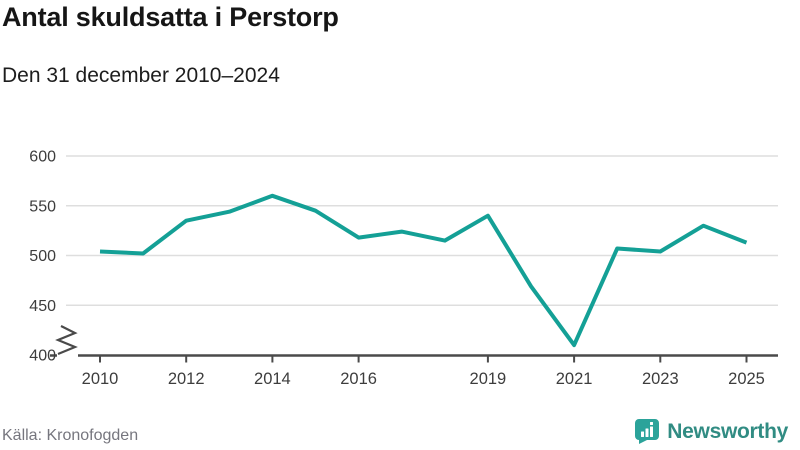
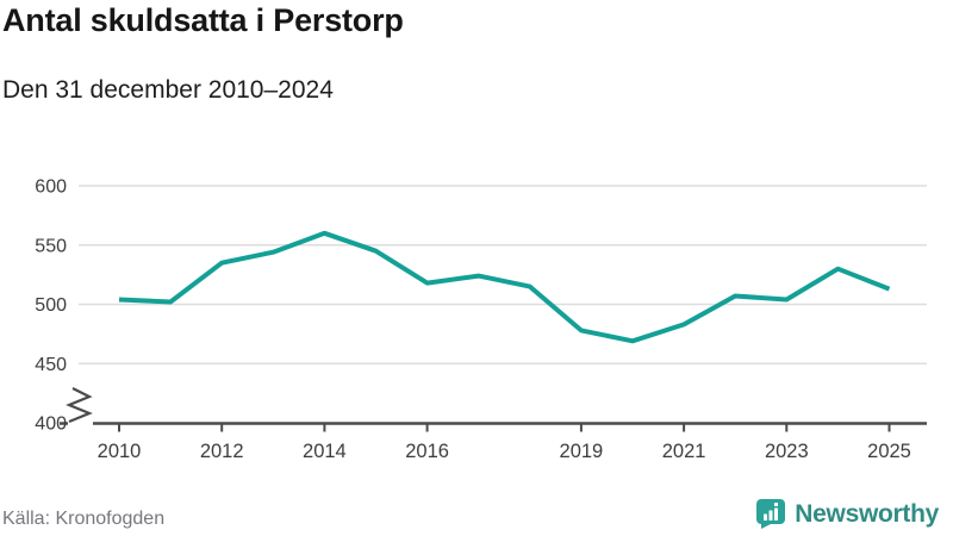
2019: 540 -> 480
2021: 410 -> 480
